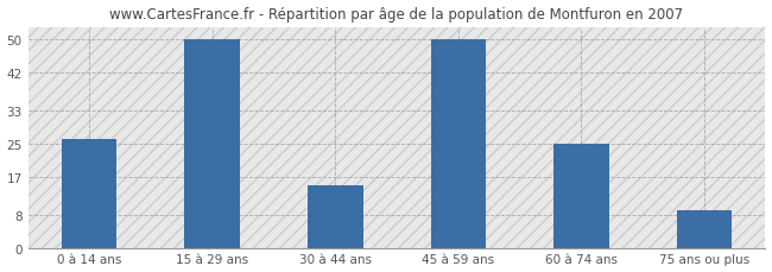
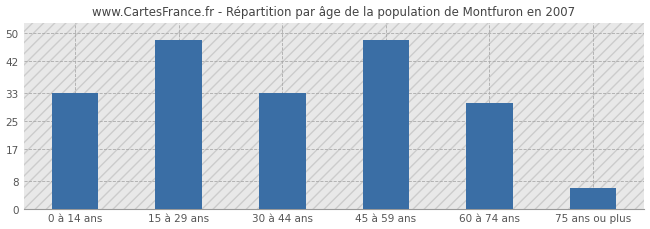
0 à 14 ans: 26 -> 33
15 à 29 ans: 50 -> 48
30 à 44 ans: 15 -> 33
45 à 59 ans: 50 -> 48
60 à 74 ans: 25 -> 30
75 ans ou plus: 9 -> 6
